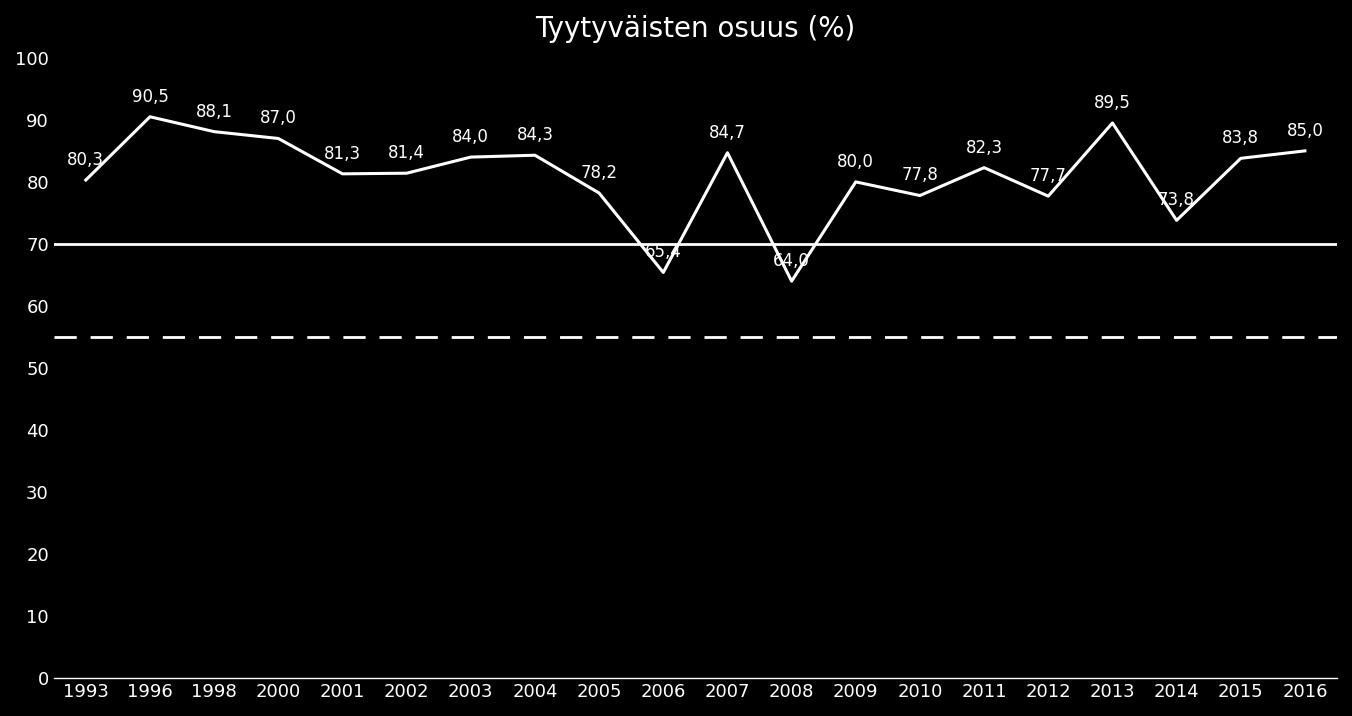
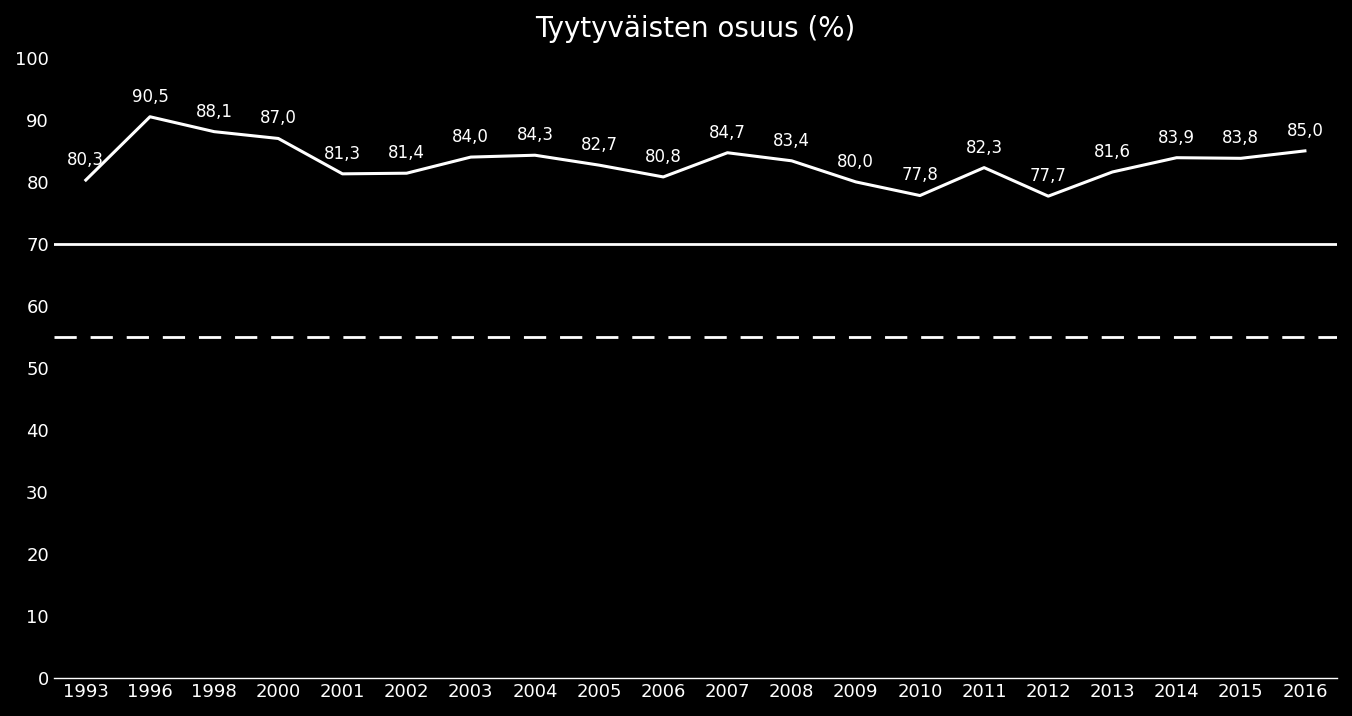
2005: 78,2 -> 82,7
2006: 65,4 -> 80,8
2008: 64,0 -> 83,4
2013: 89,5 -> 81,6
2014: 73,8 -> 83,9
